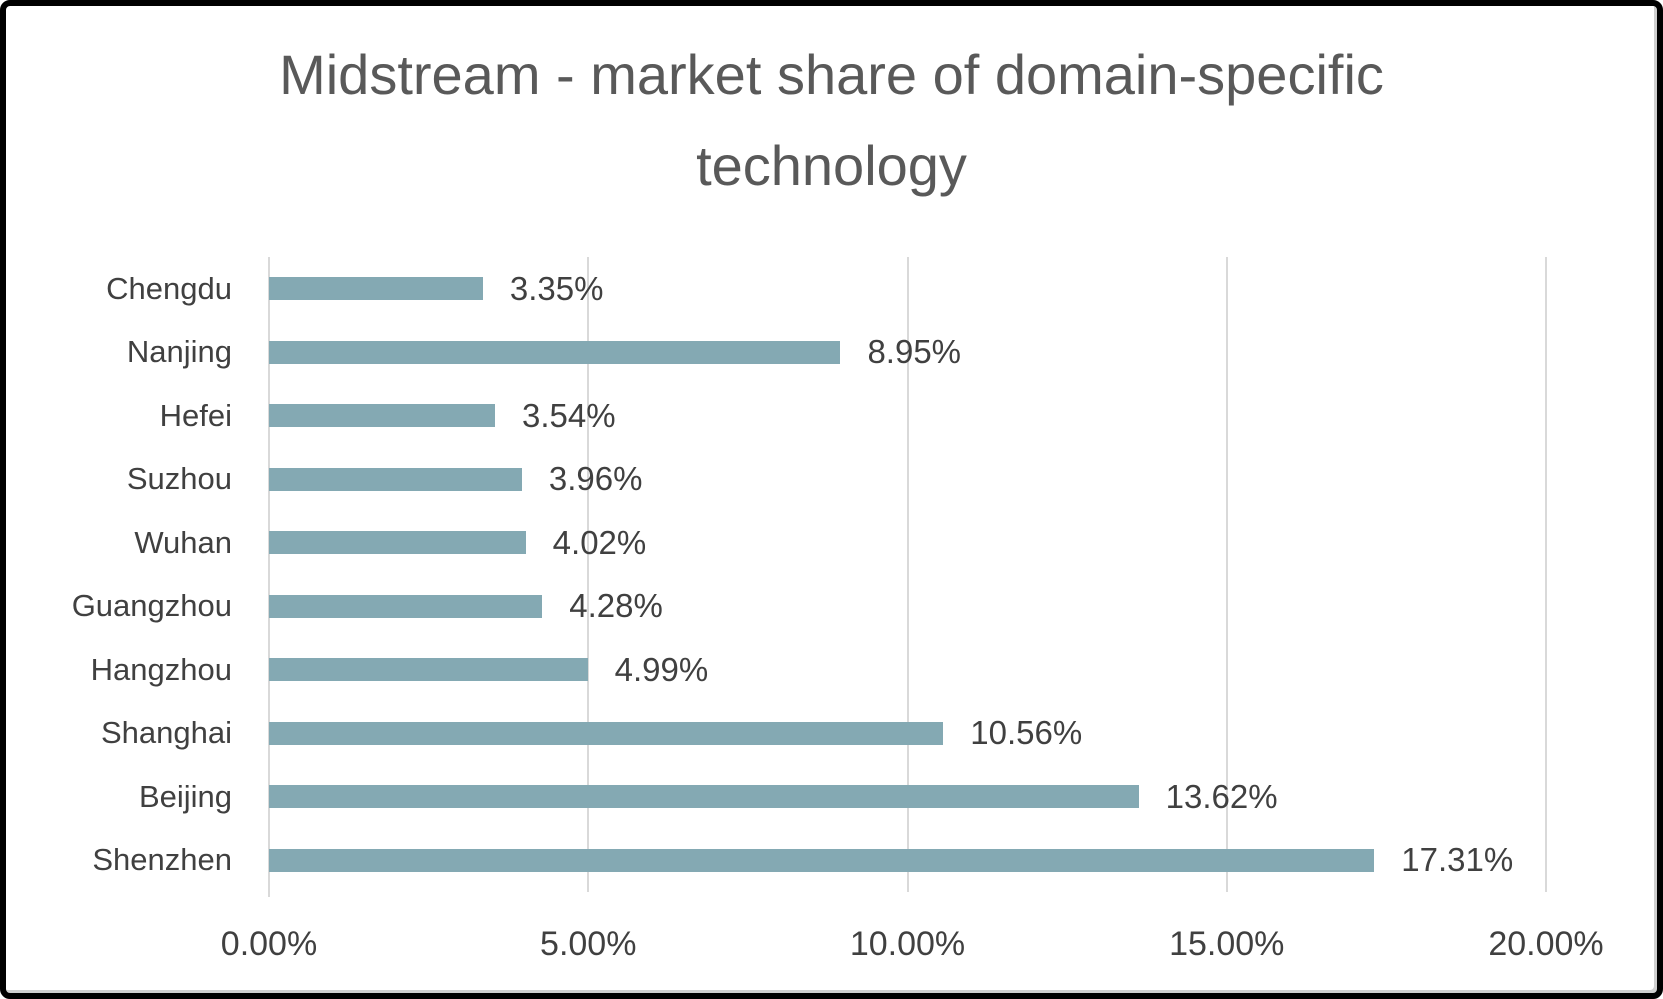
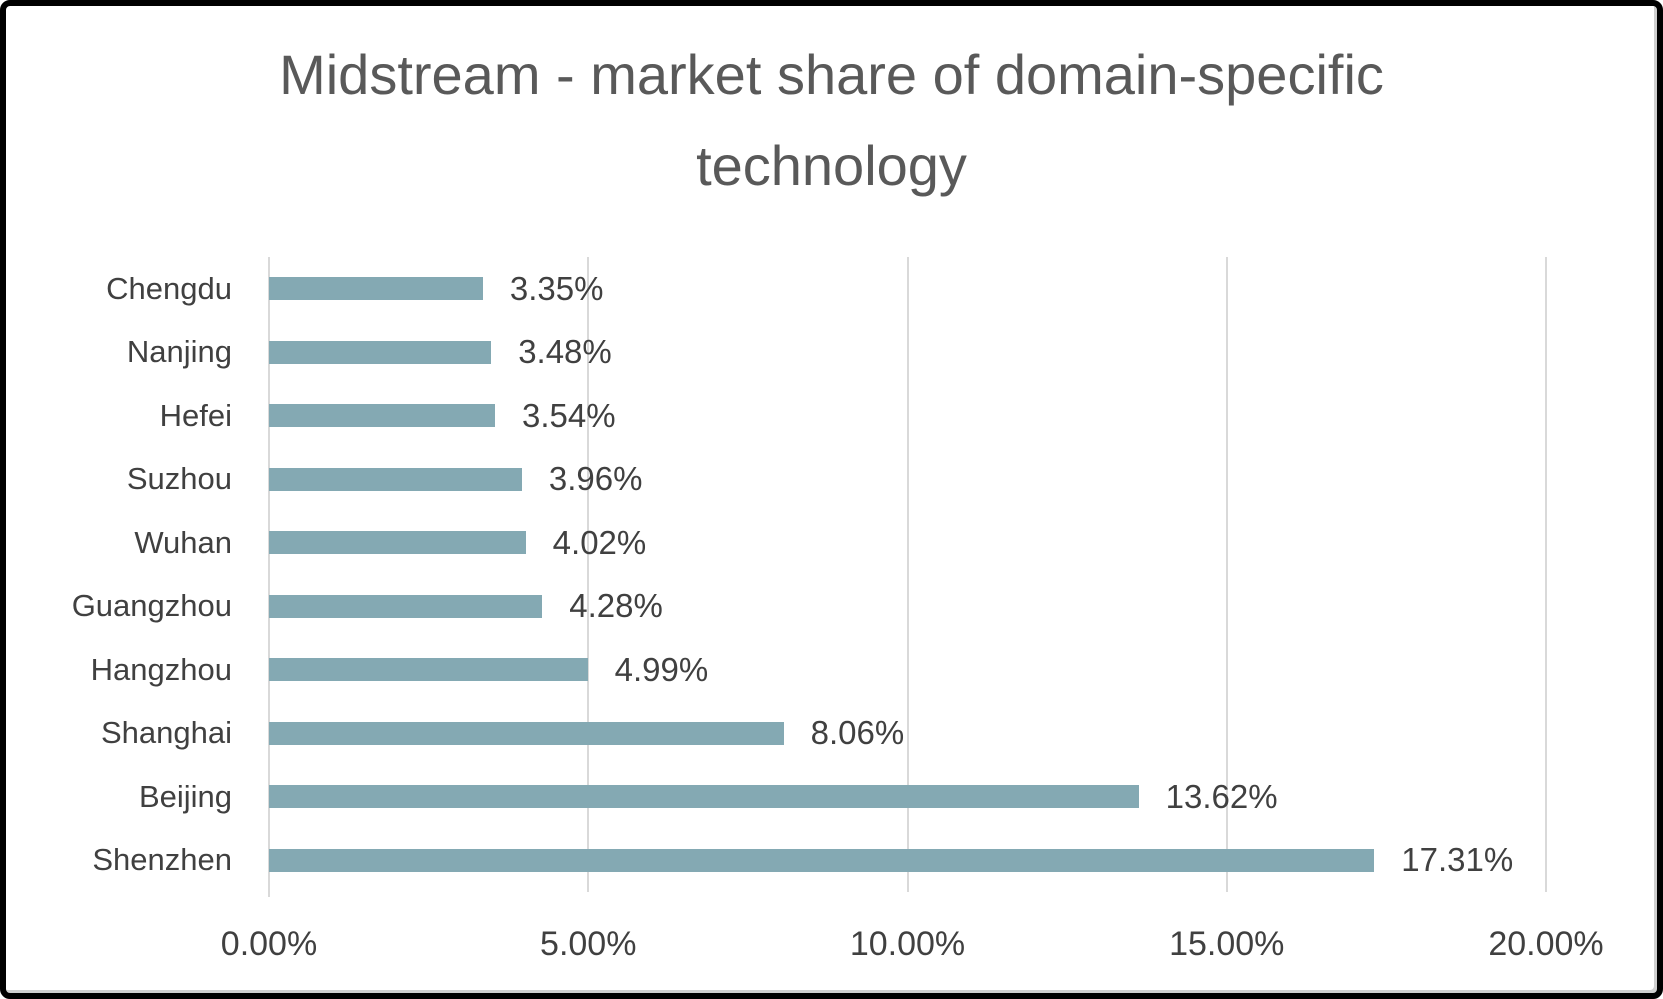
Nanjing: 8.95% -> 3.48%
Shanghai: 10.56% -> 8.06%
